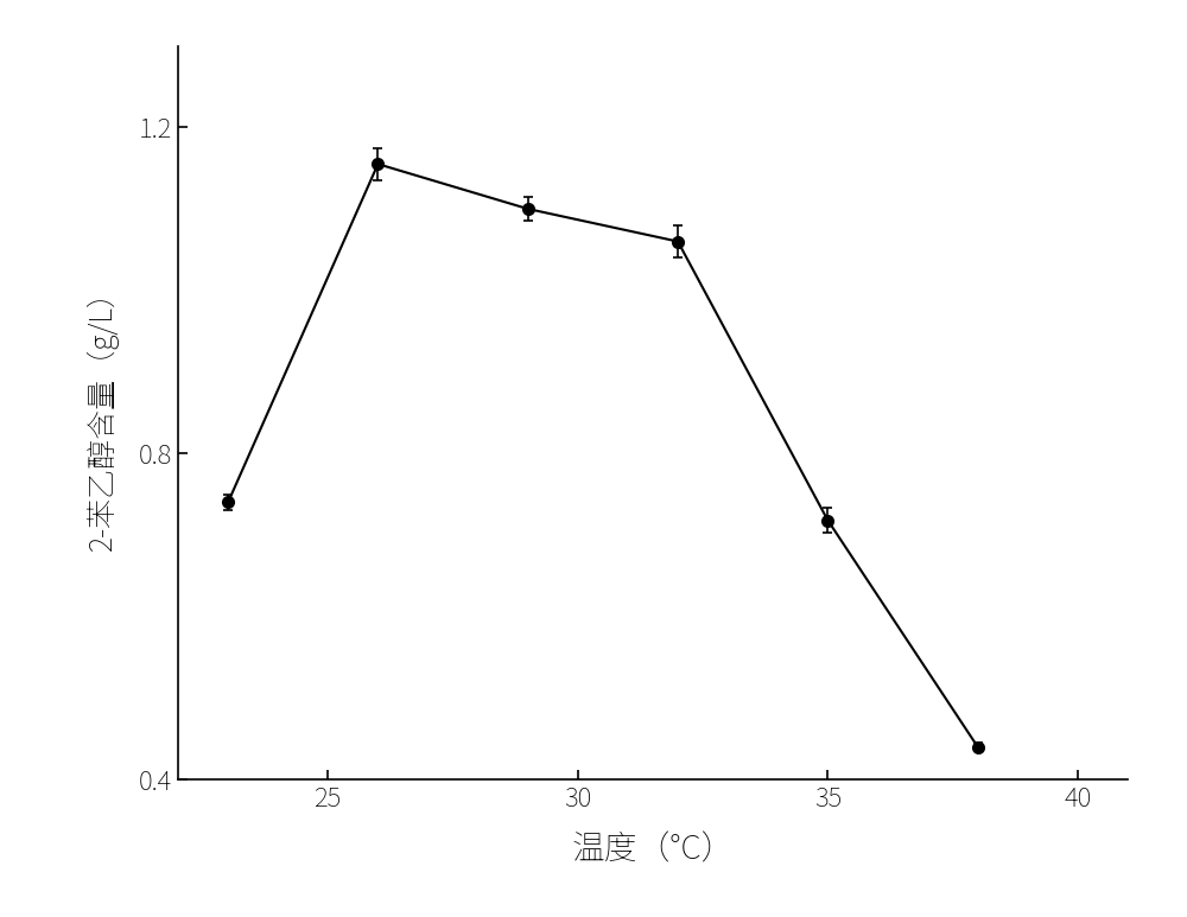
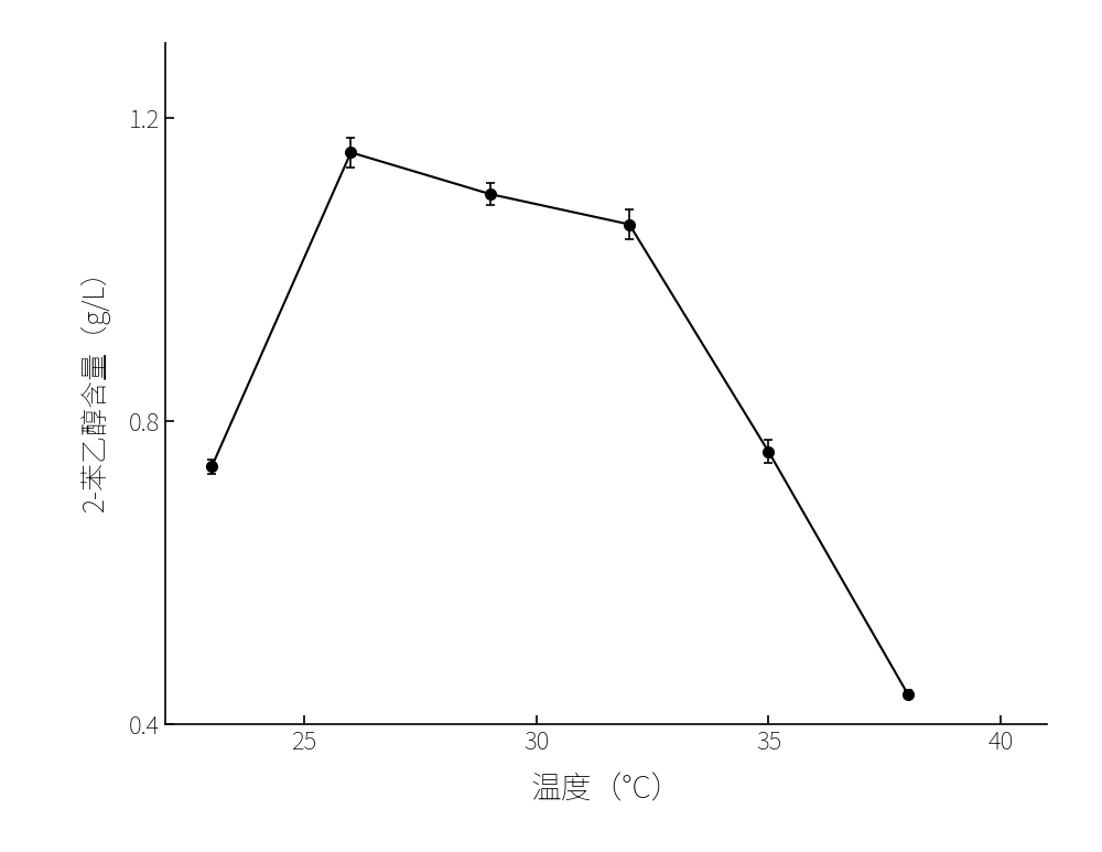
35: 0.718 -> 0.760
